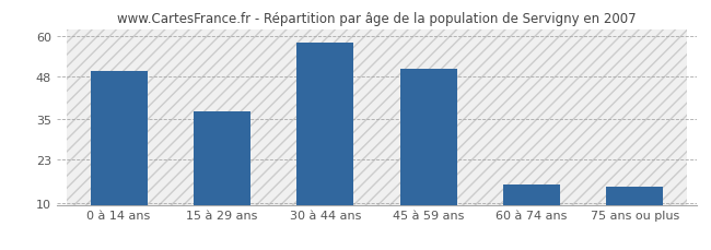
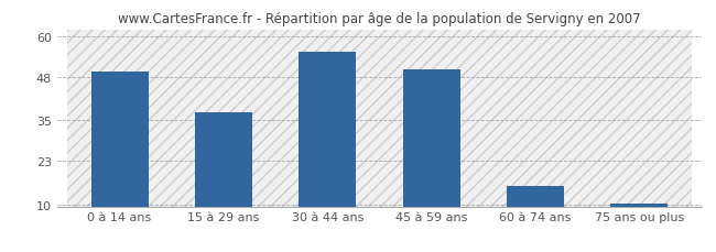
30 à 44 ans: 58.0 -> 55.5
75 ans ou plus: 15.0 -> 10.3
